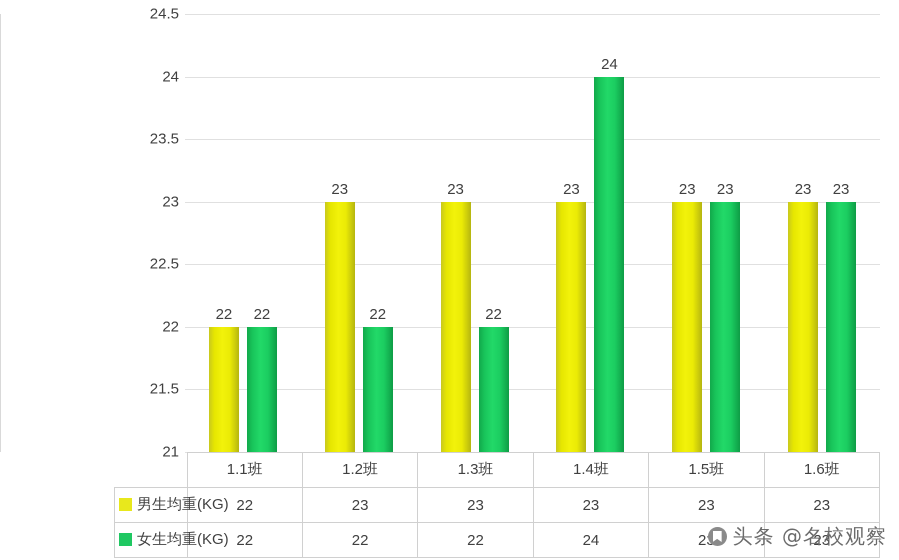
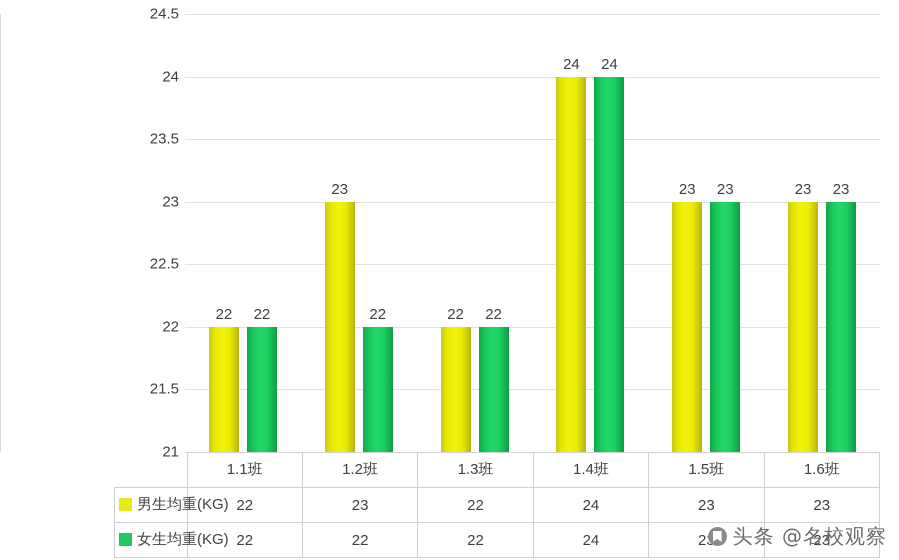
男生均重(KG)/1.3班: 23 -> 22
男生均重(KG)/1.4班: 23 -> 24
